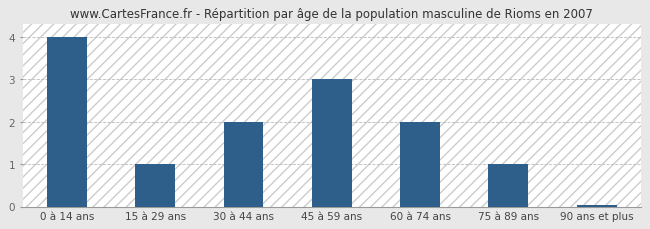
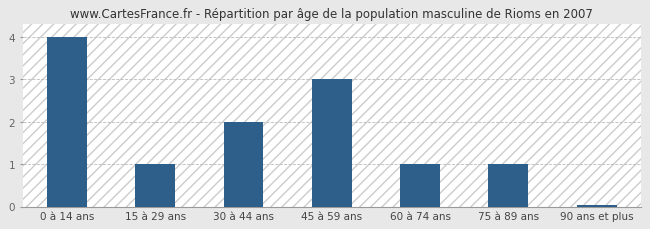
60 à 74 ans: 2.00 -> 1.00
